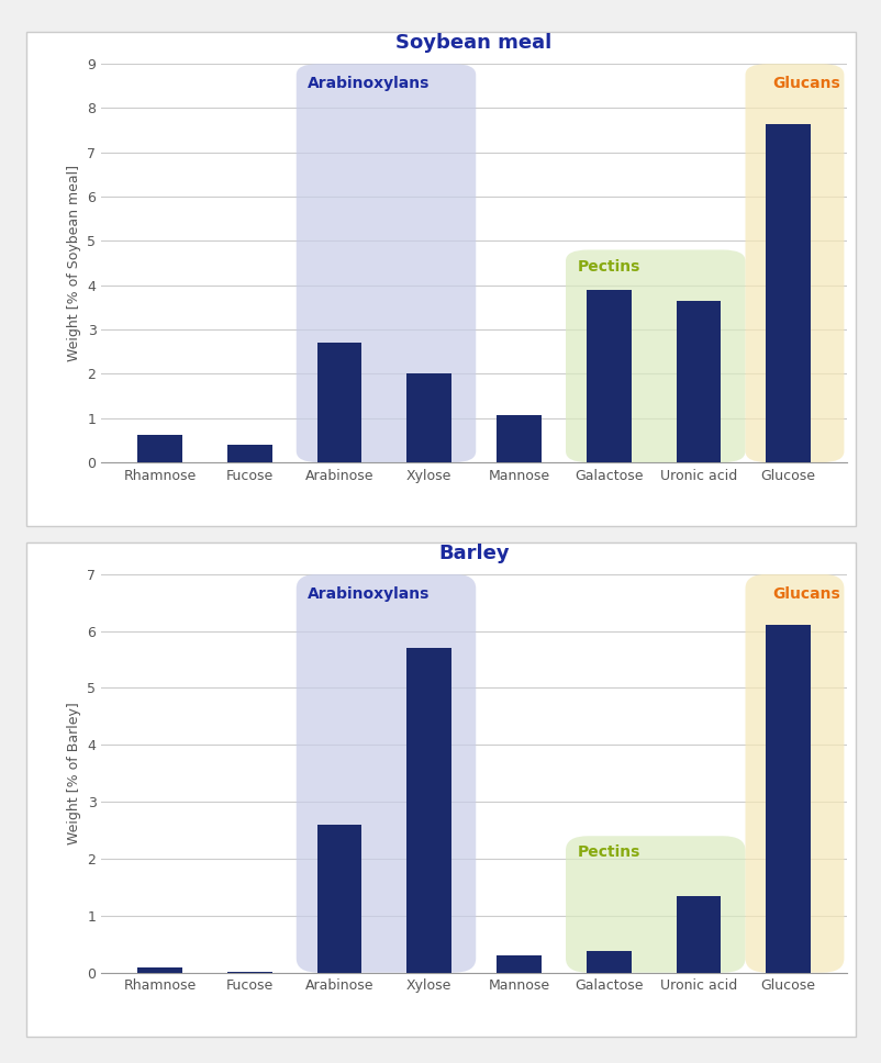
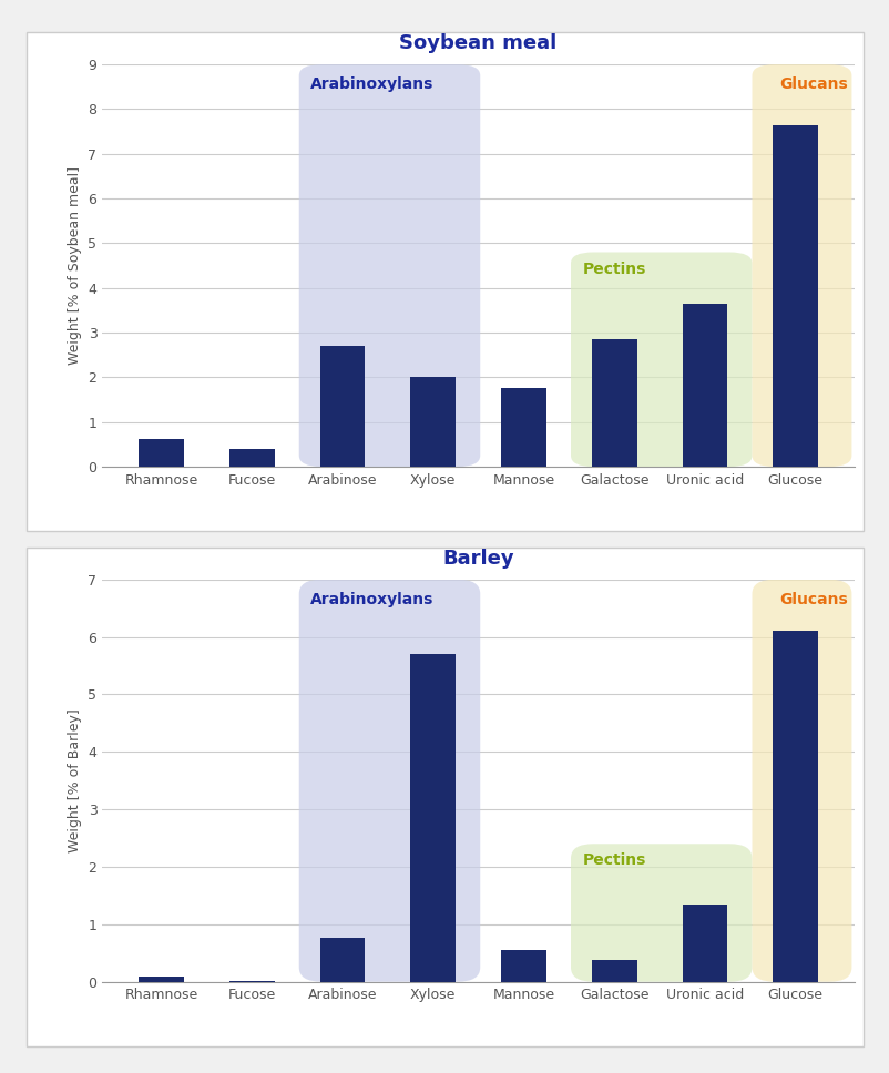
Soybean meal/Mannose: 1.08 -> 1.75
Soybean meal/Galactose: 3.90 -> 2.85
Barley/Arabinose: 2.60 -> 0.76
Barley/Mannose: 0.30 -> 0.56
